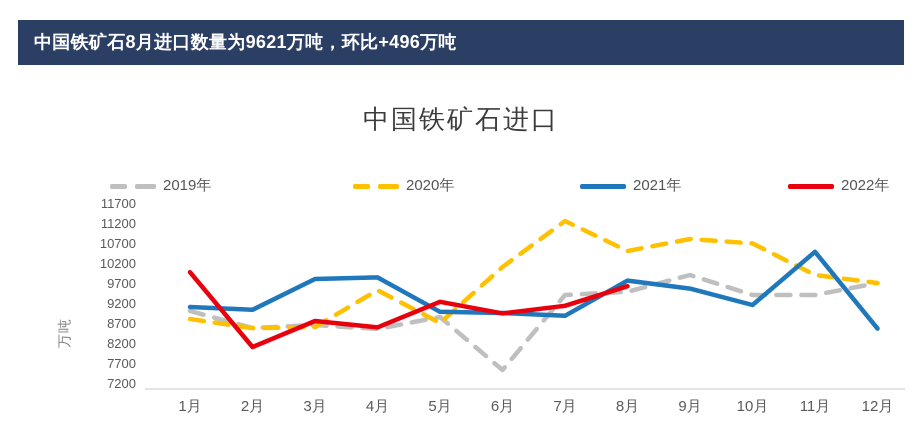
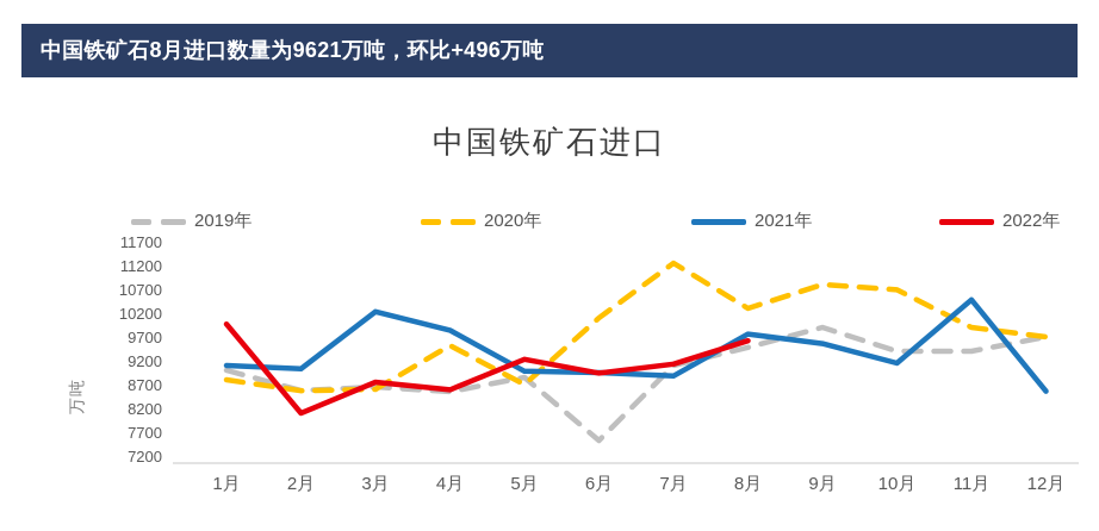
2021年/3月: 9800 -> 10200
2019年/7月: 9400 -> 9100
2020年/8月: 10500 -> 10300
